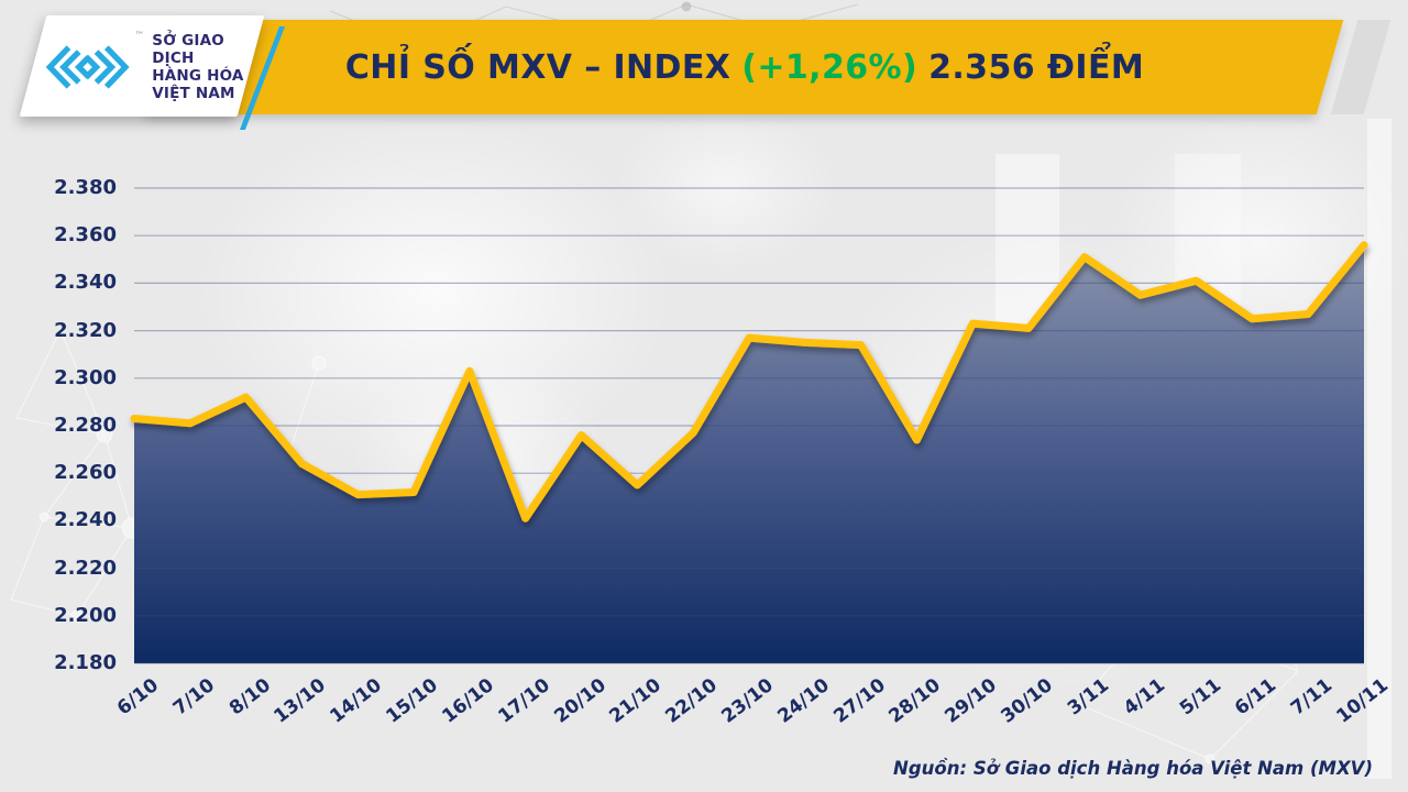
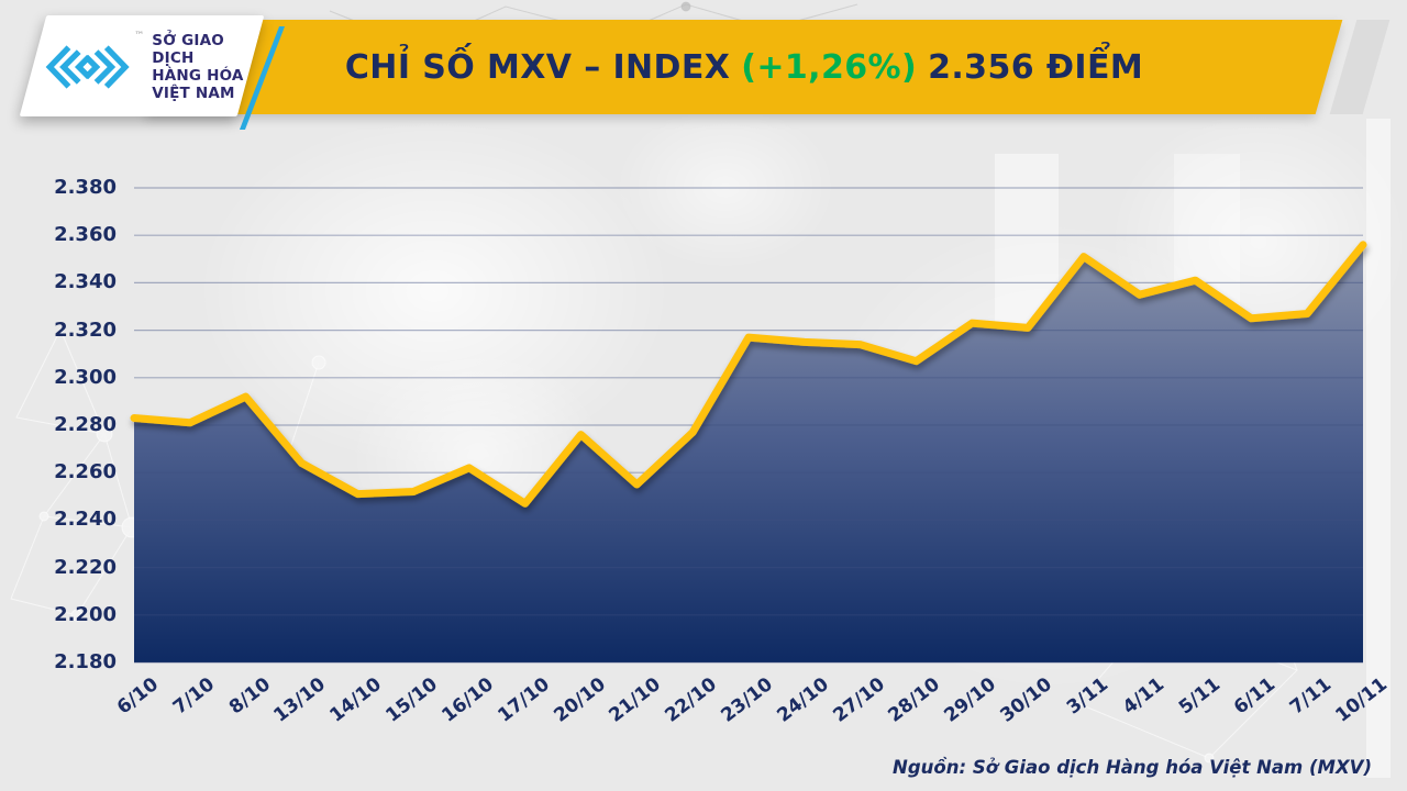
16/10: 2.303 -> 2.262
17/10: 2.241 -> 2.247
28/10: 2.274 -> 2.307
